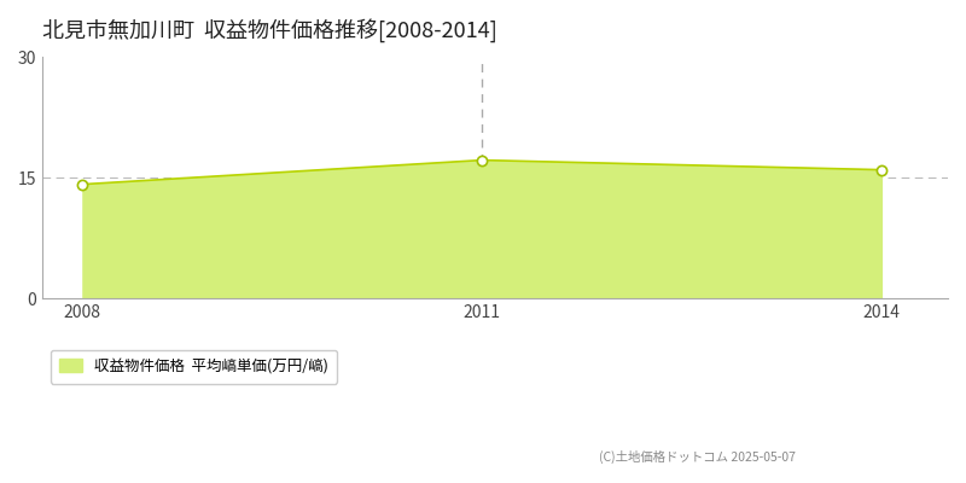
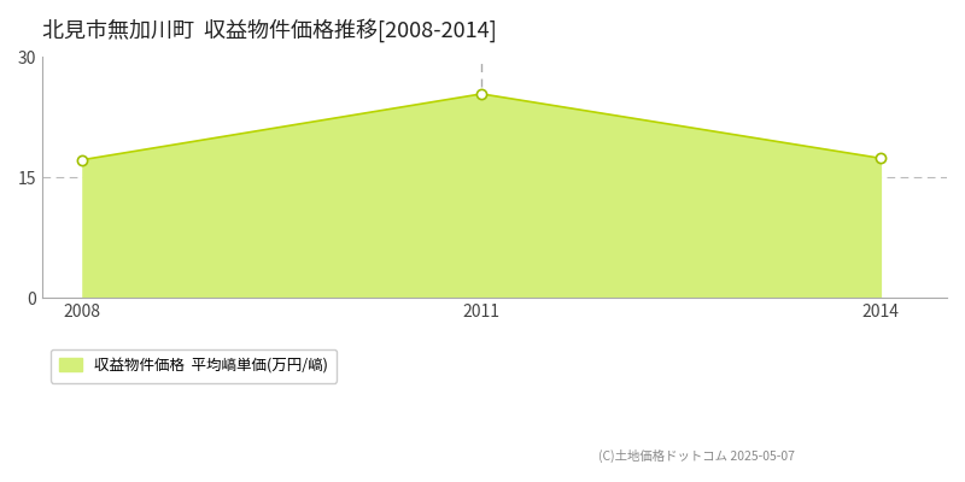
2008: 14.2 -> 17.2
2011: 17.2 -> 25.4
2014: 16.0 -> 17.4
